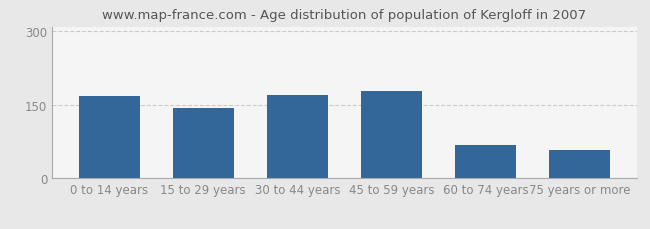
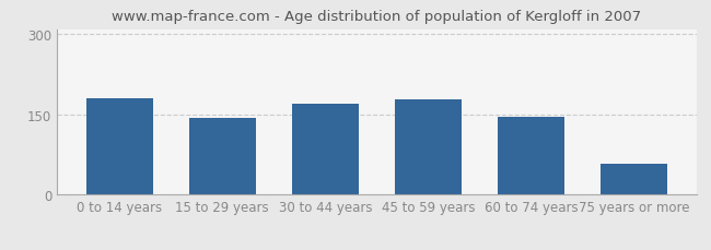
0 to 14 years: 168 -> 180
60 to 74 years: 68 -> 145
